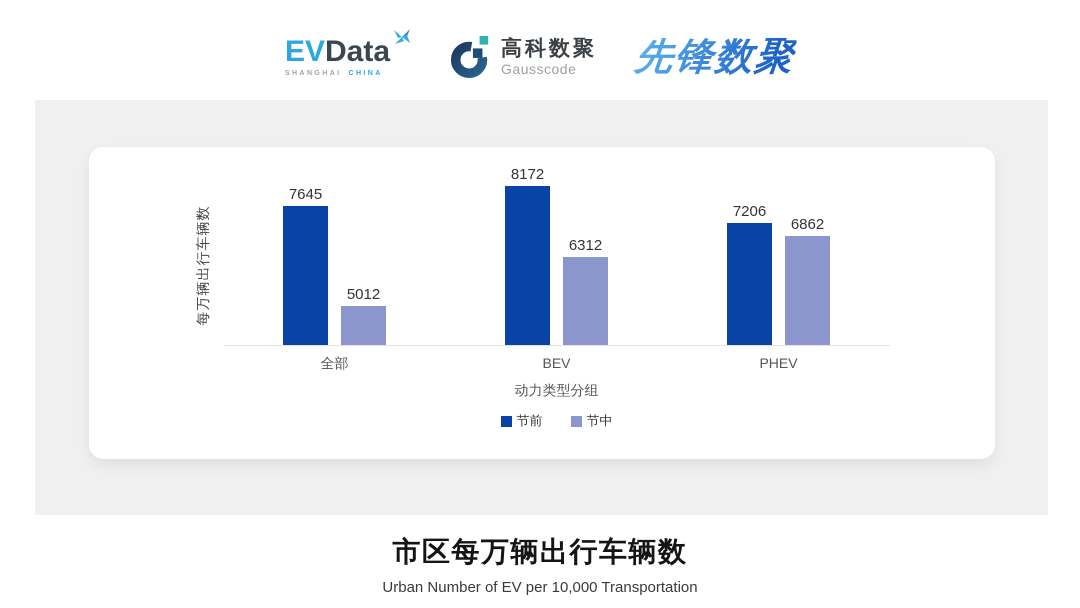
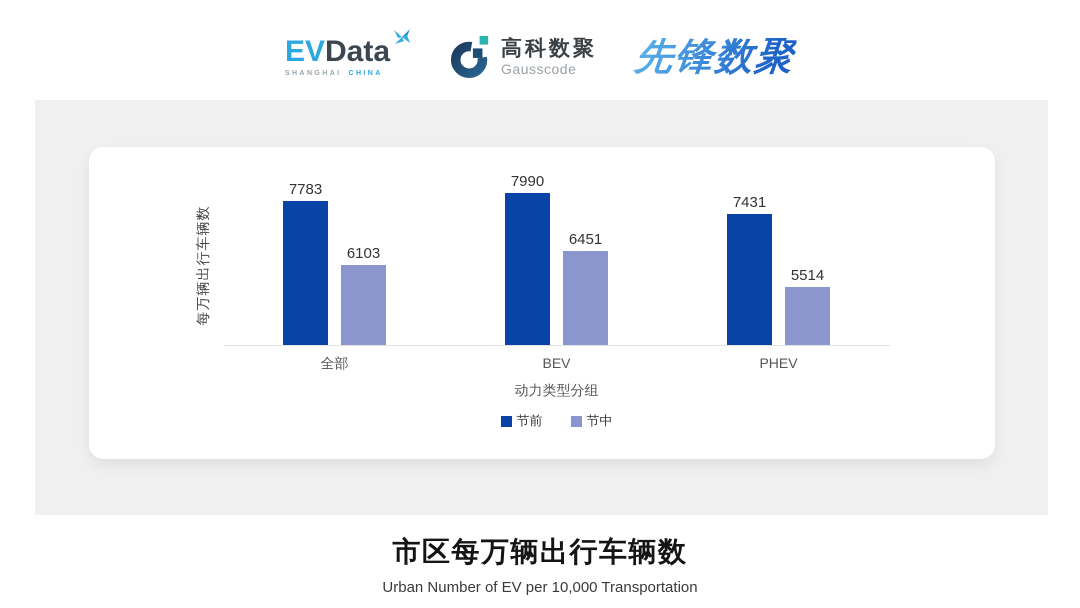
节前/全部: 7645 -> 7783
节中/全部: 5012 -> 6103
节前/BEV: 8172 -> 7990
节中/BEV: 6312 -> 6451
节前/PHEV: 7206 -> 7431
节中/PHEV: 6862 -> 5514
